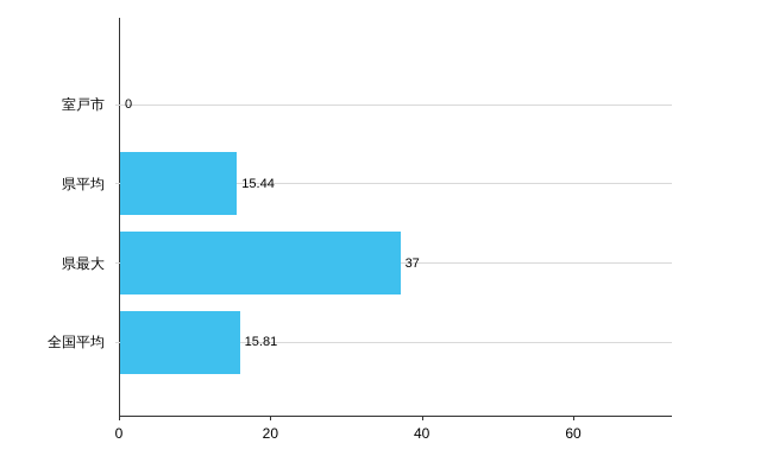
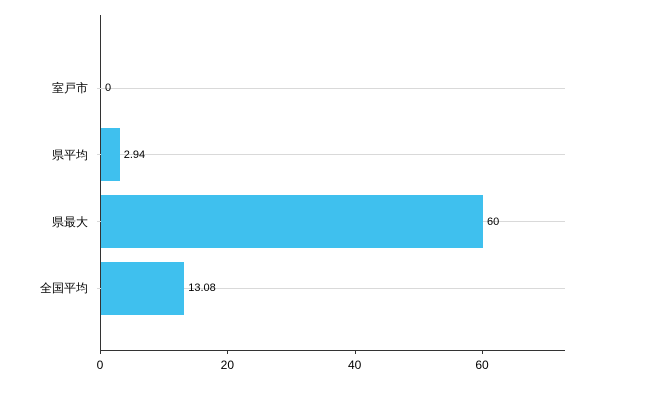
県平均: 15.44 -> 2.94
県最大: 37 -> 60
全国平均: 15.81 -> 13.08
